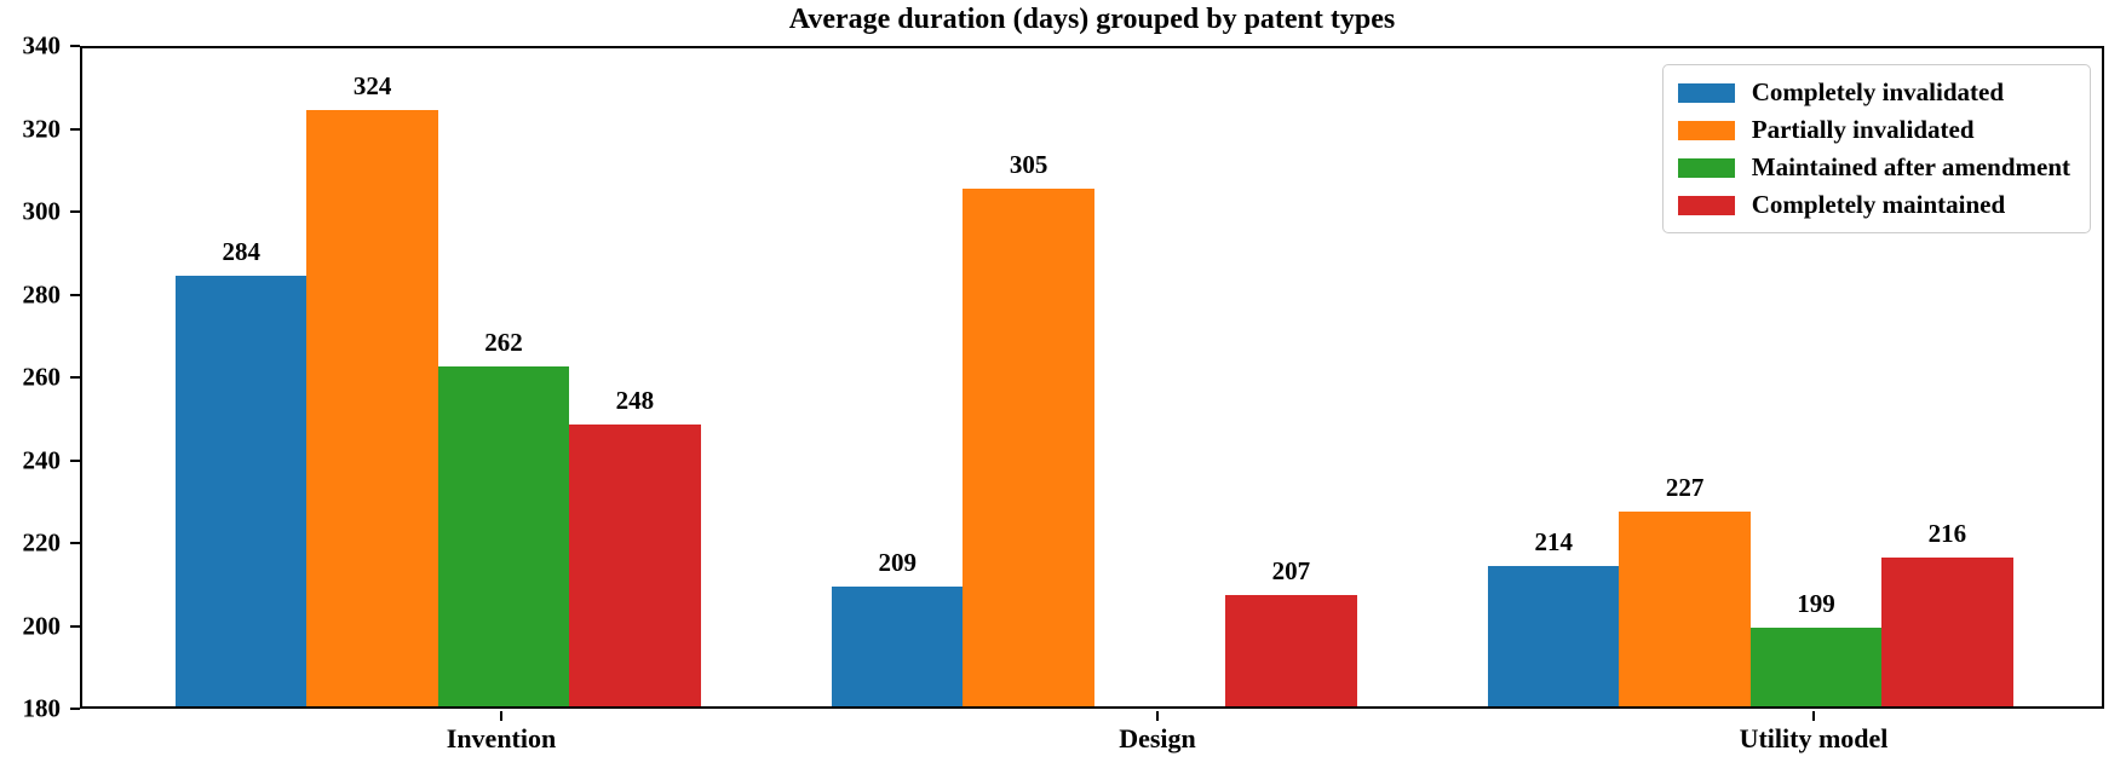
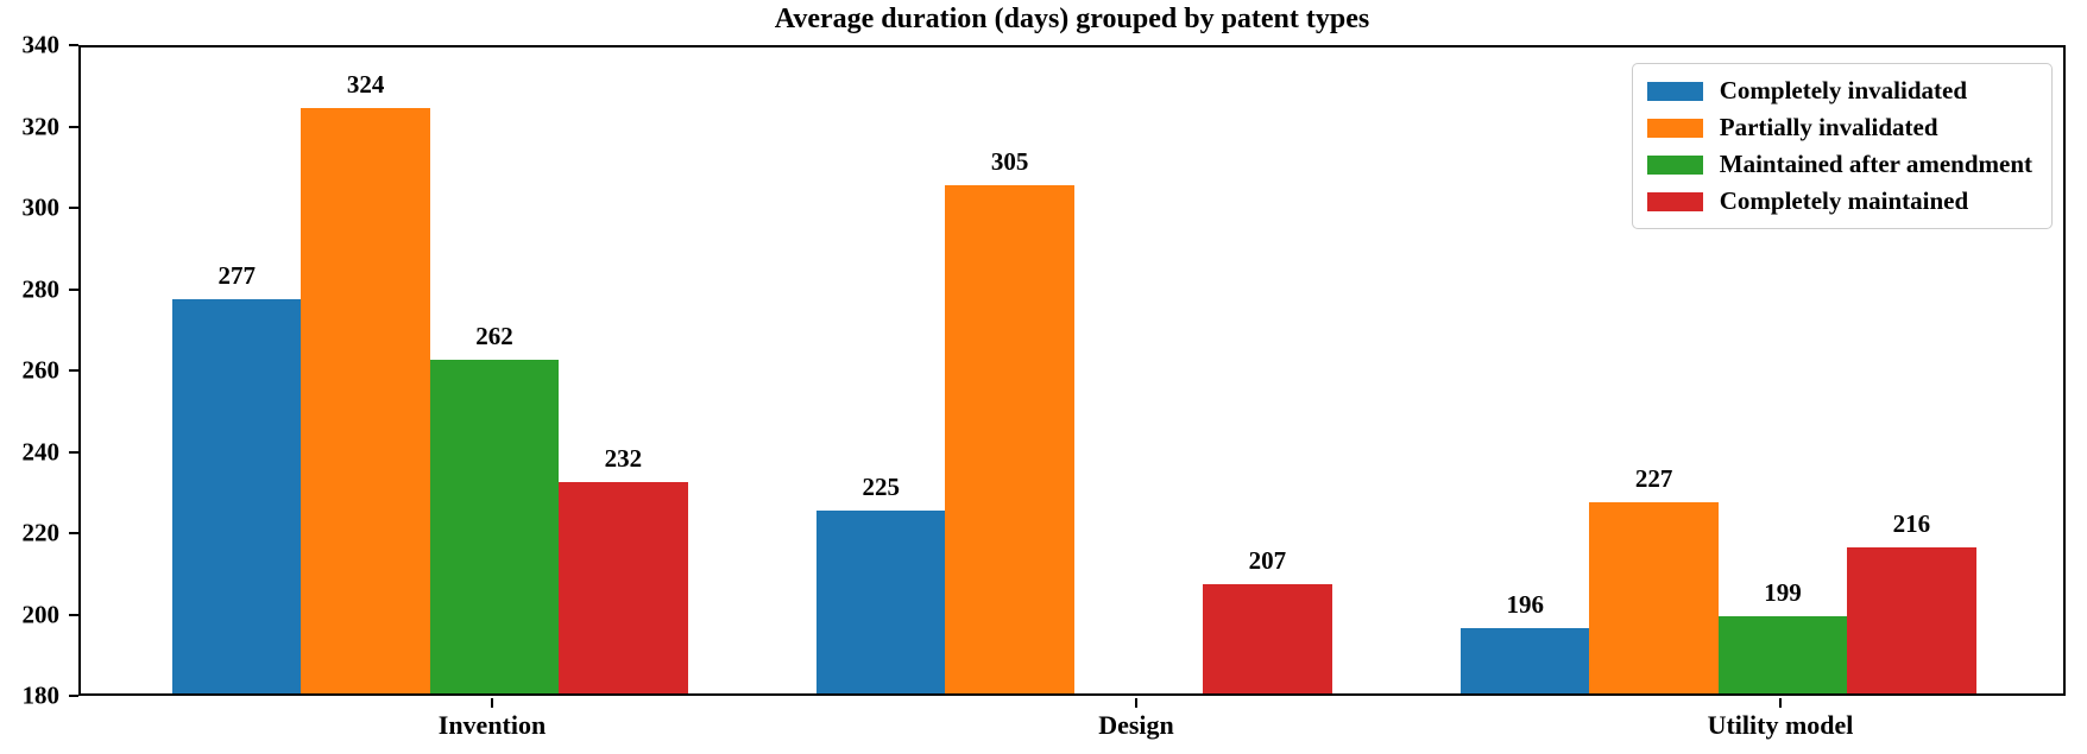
Completely invalidated/Invention: 284 -> 277
Completely maintained/Invention: 248 -> 232
Completely invalidated/Design: 209 -> 225
Completely invalidated/Utility model: 214 -> 196
